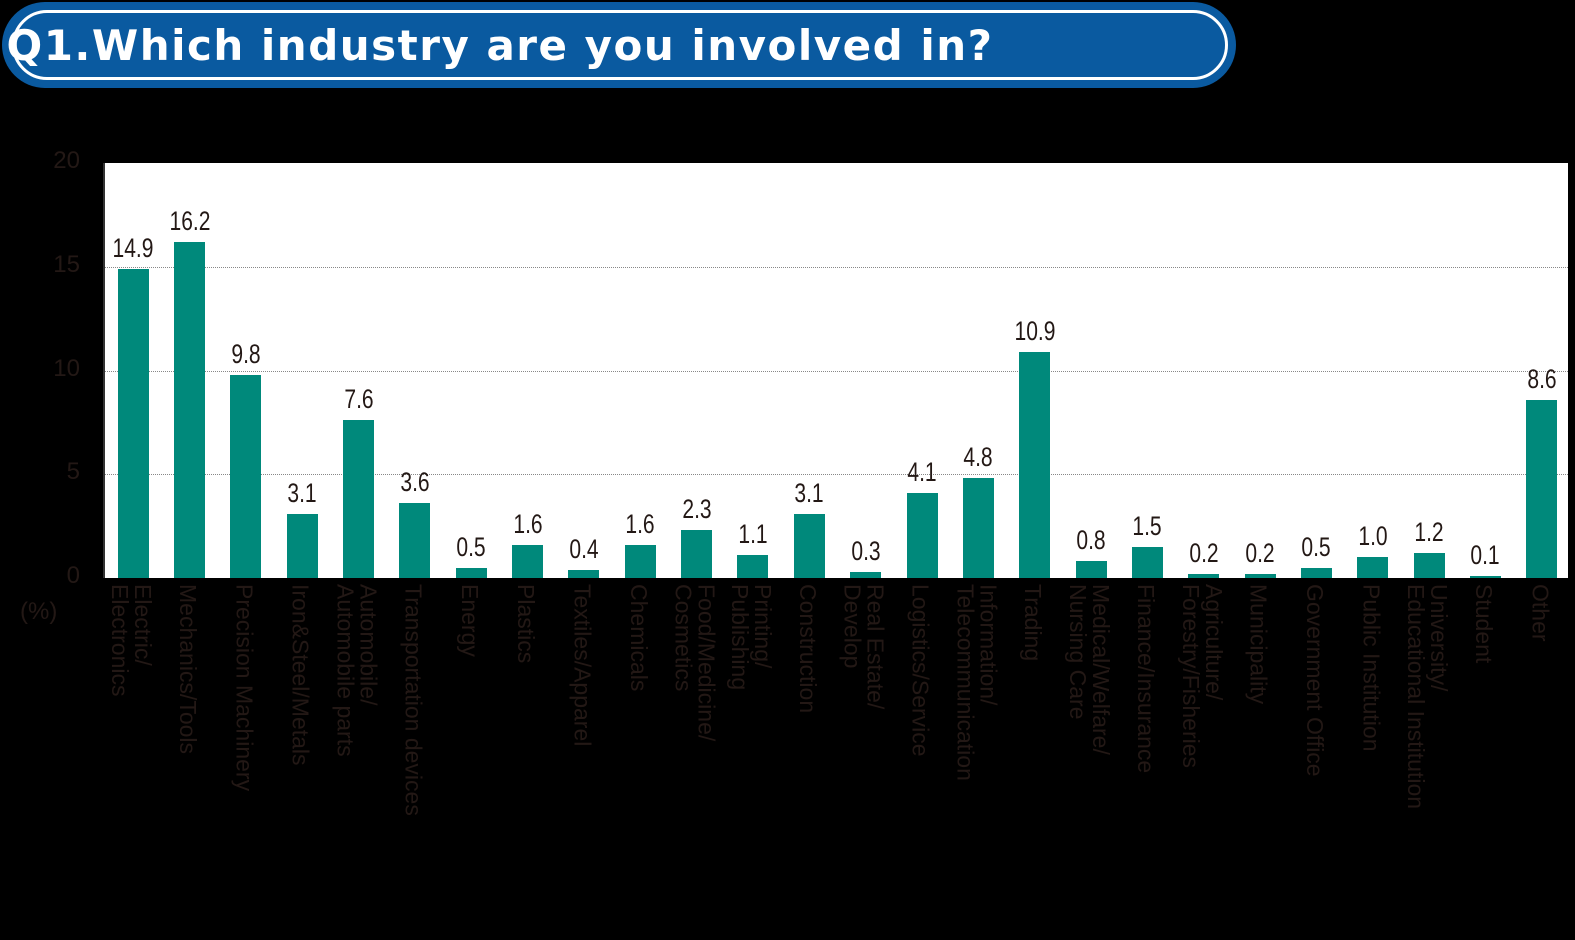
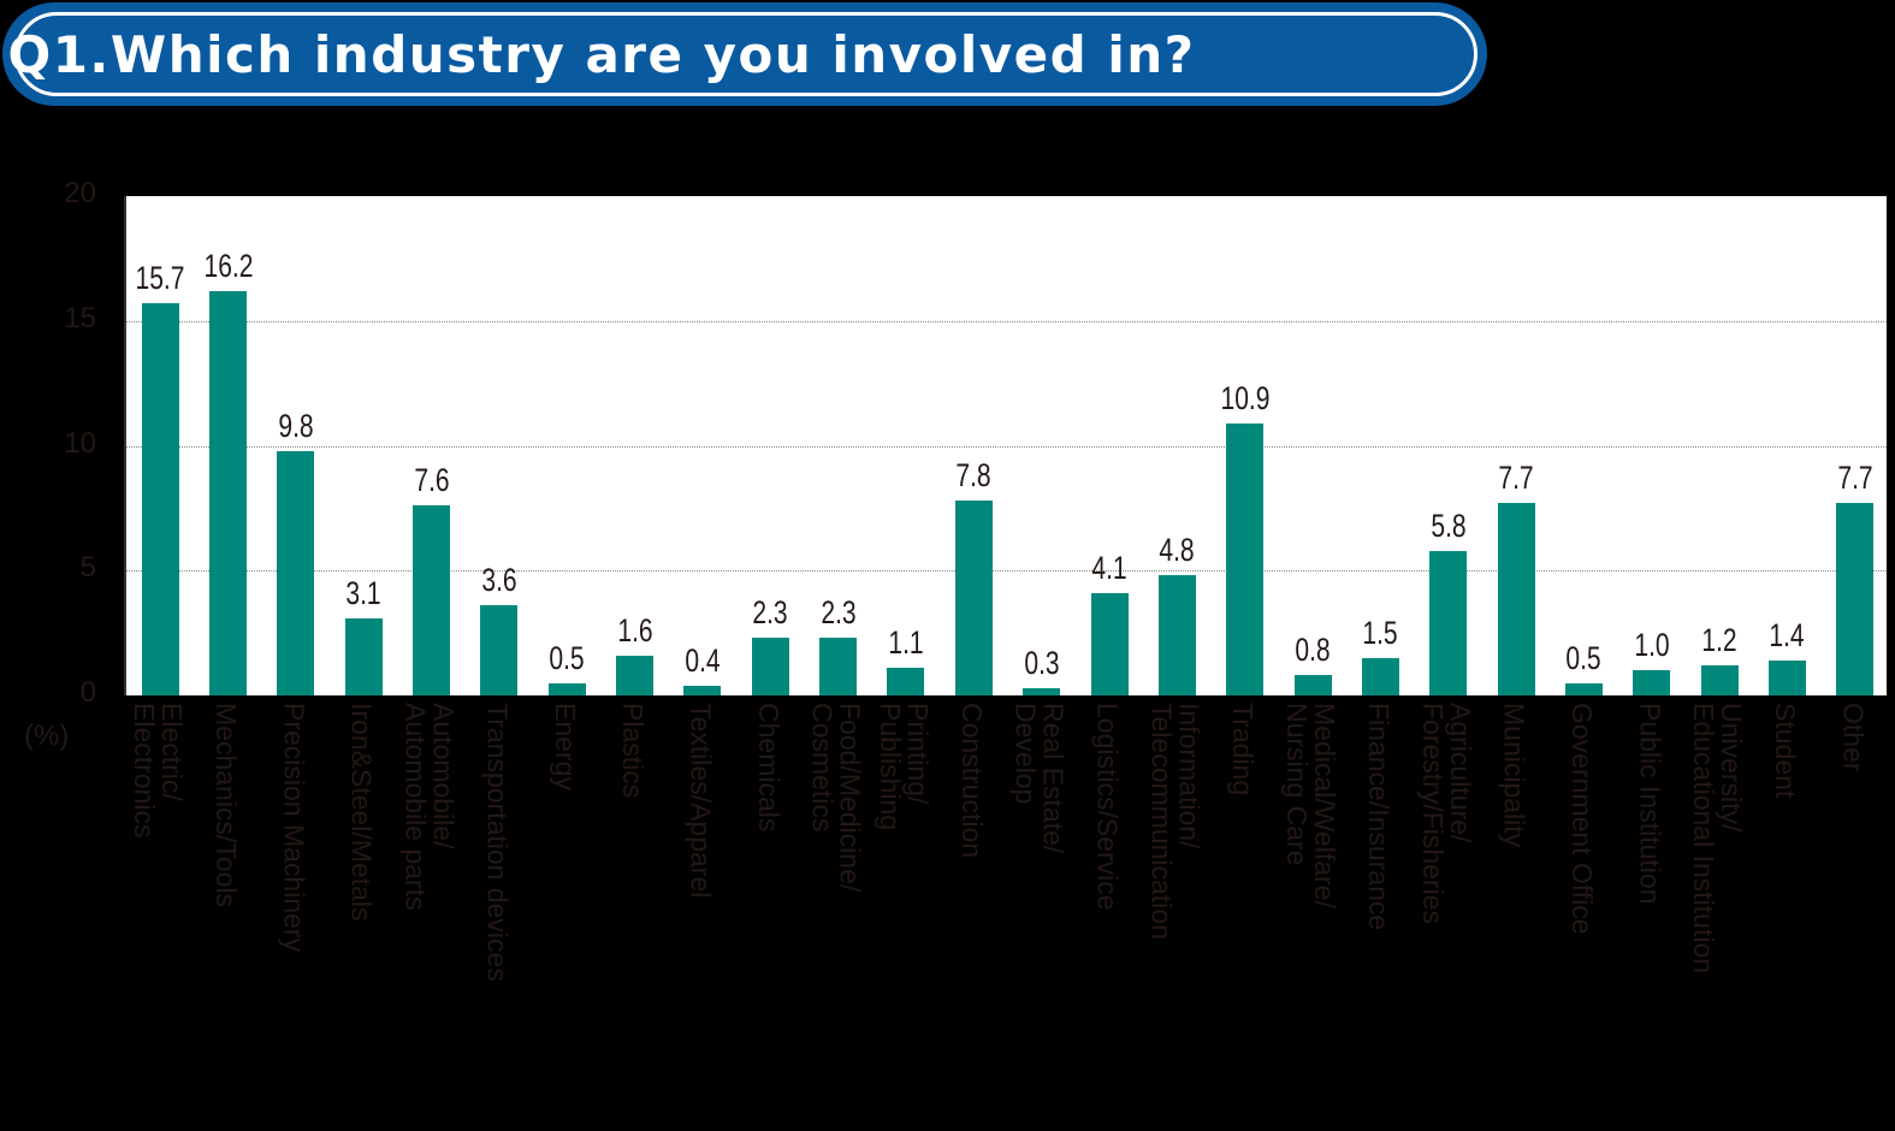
Electric/ Electronics: 14.9 -> 15.7
Chemicals: 1.6 -> 2.3
Construction: 3.1 -> 7.8
Agriculture/ Forestry/Fisheries: 0.2 -> 5.8
Municipality: 0.2 -> 7.7
Student: 0.1 -> 1.4
Other: 8.6 -> 7.7
